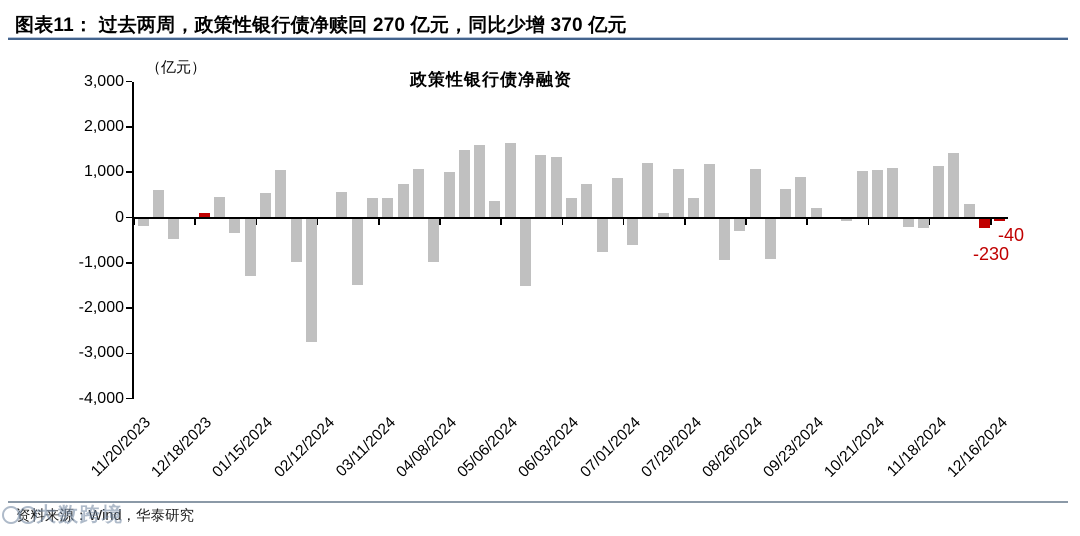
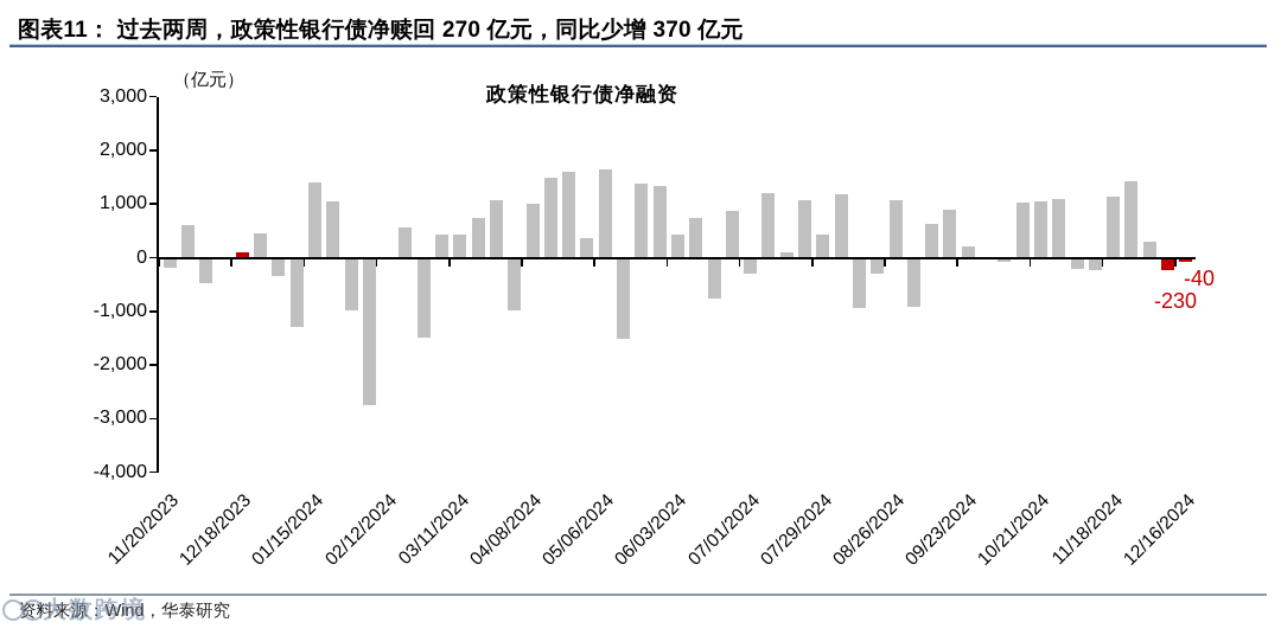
01/15/2024: 500 -> 1400
07/01/2024: -600 -> -300
